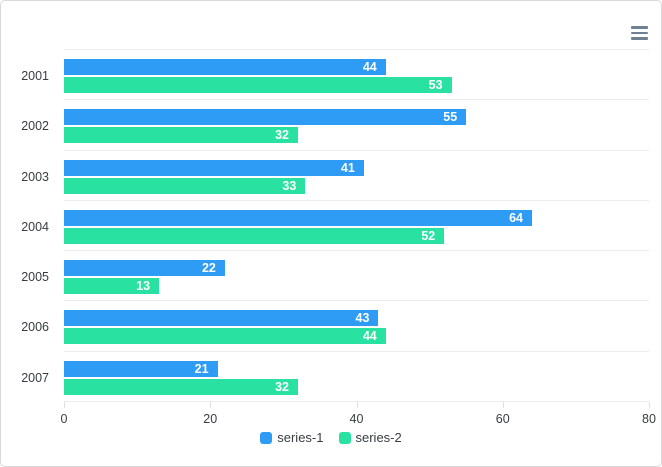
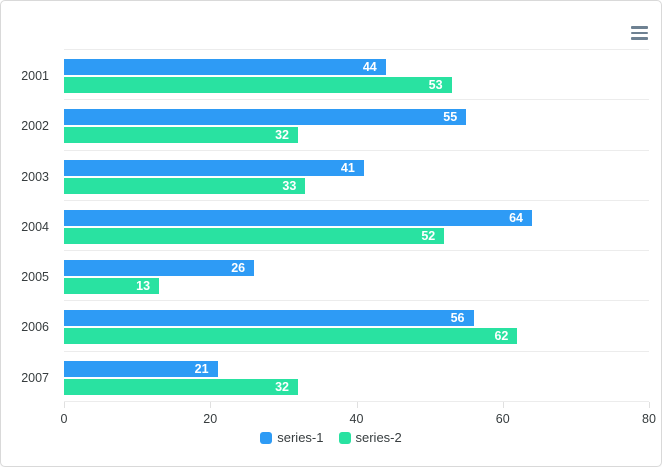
series-1/2005: 22 -> 26
series-1/2006: 43 -> 56
series-2/2006: 44 -> 62
